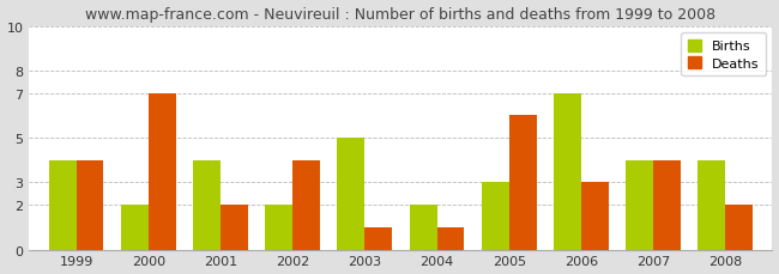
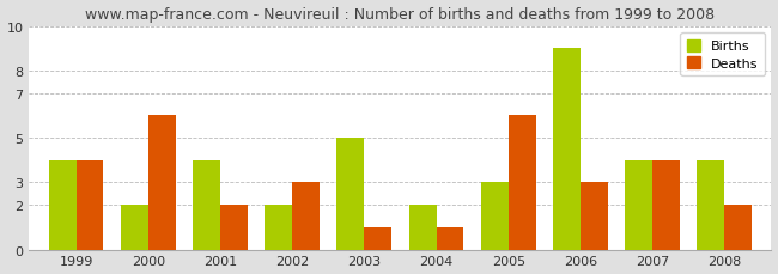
Deaths/2000: 7 -> 6
Deaths/2002: 4 -> 3
Births/2006: 7 -> 9
